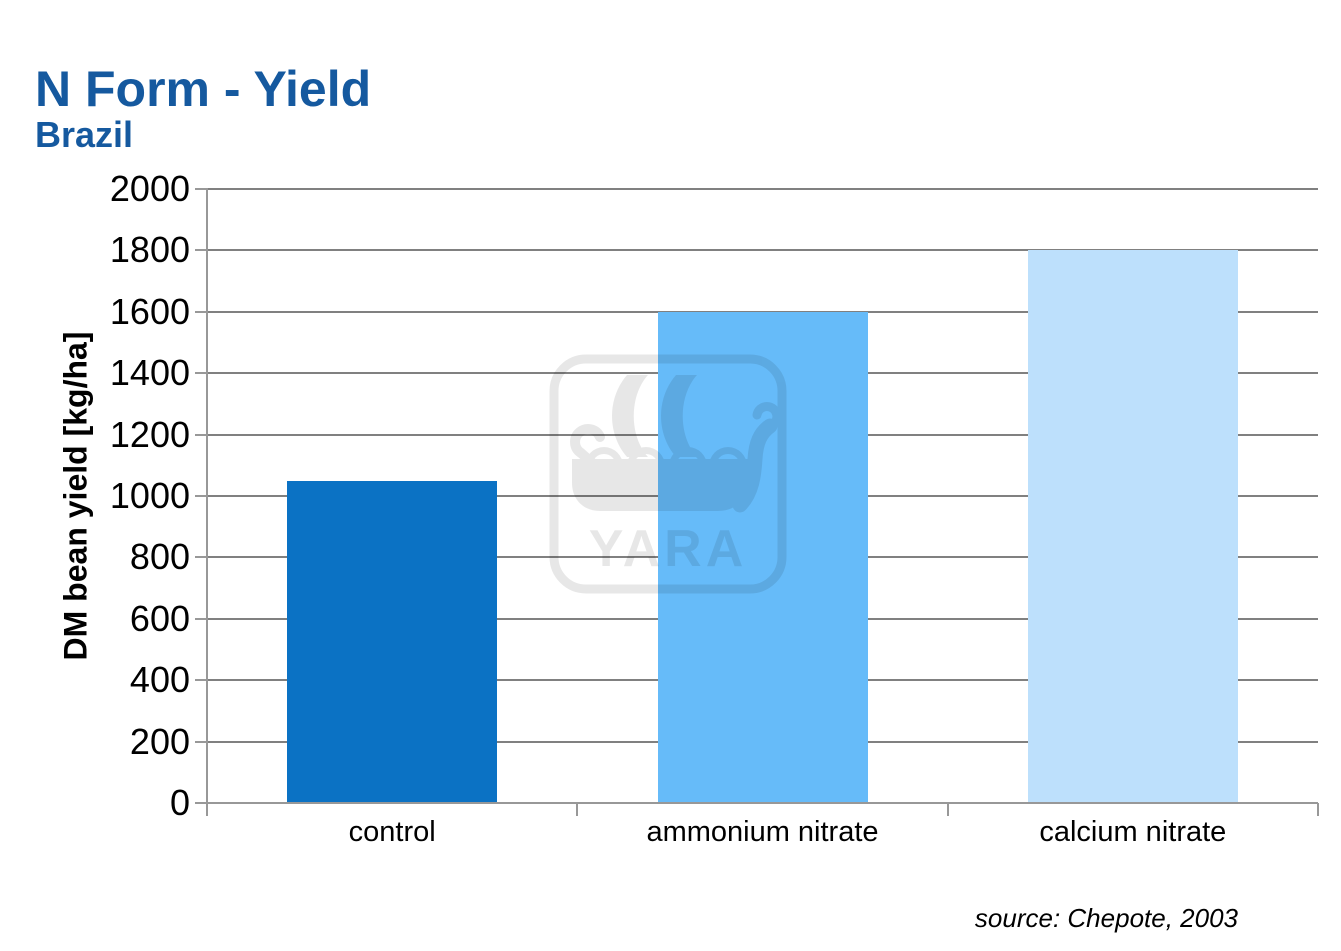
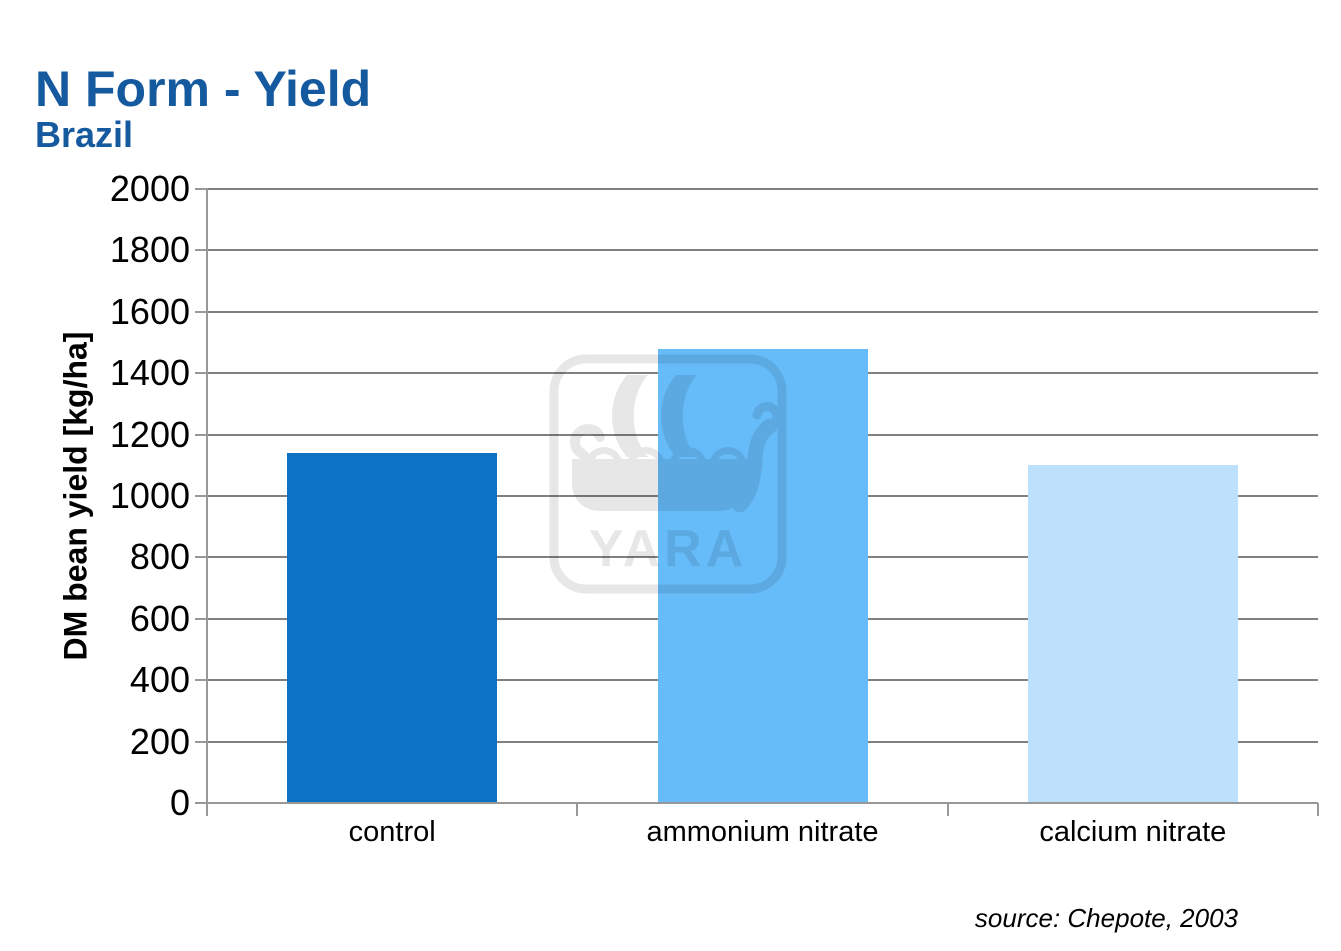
control: 1050 -> 1140
ammonium nitrate: 1600 -> 1480
calcium nitrate: 1800 -> 1100
